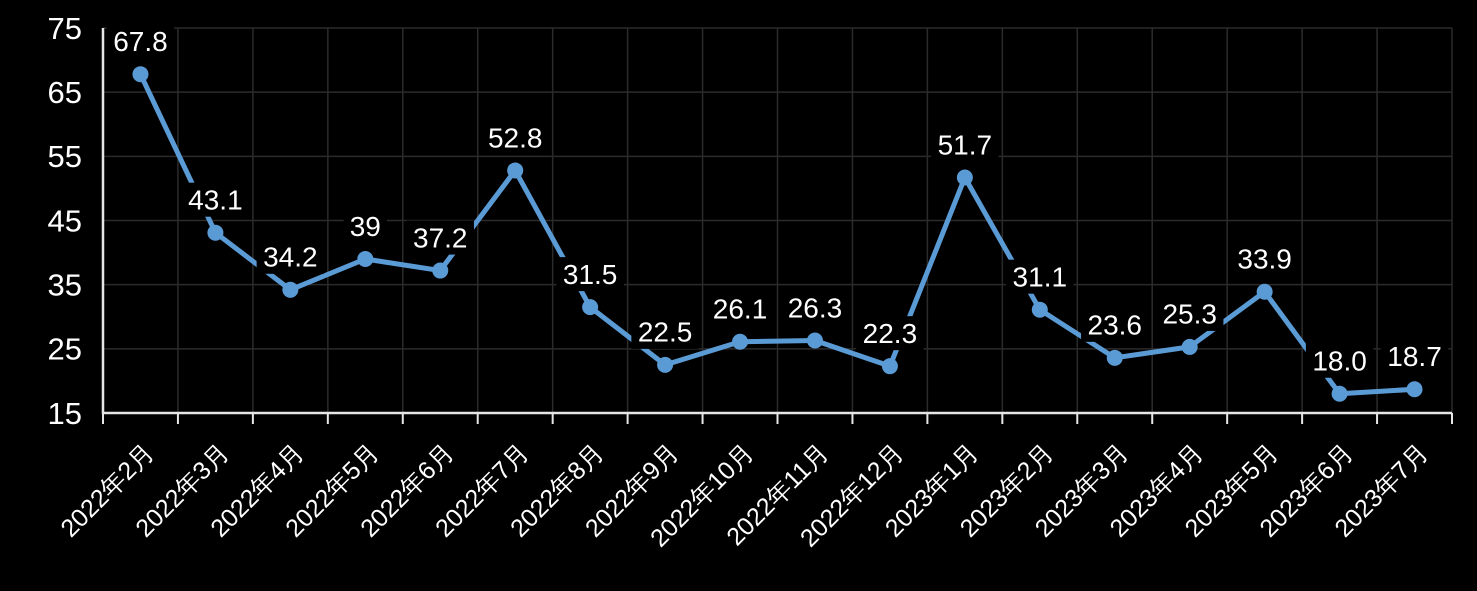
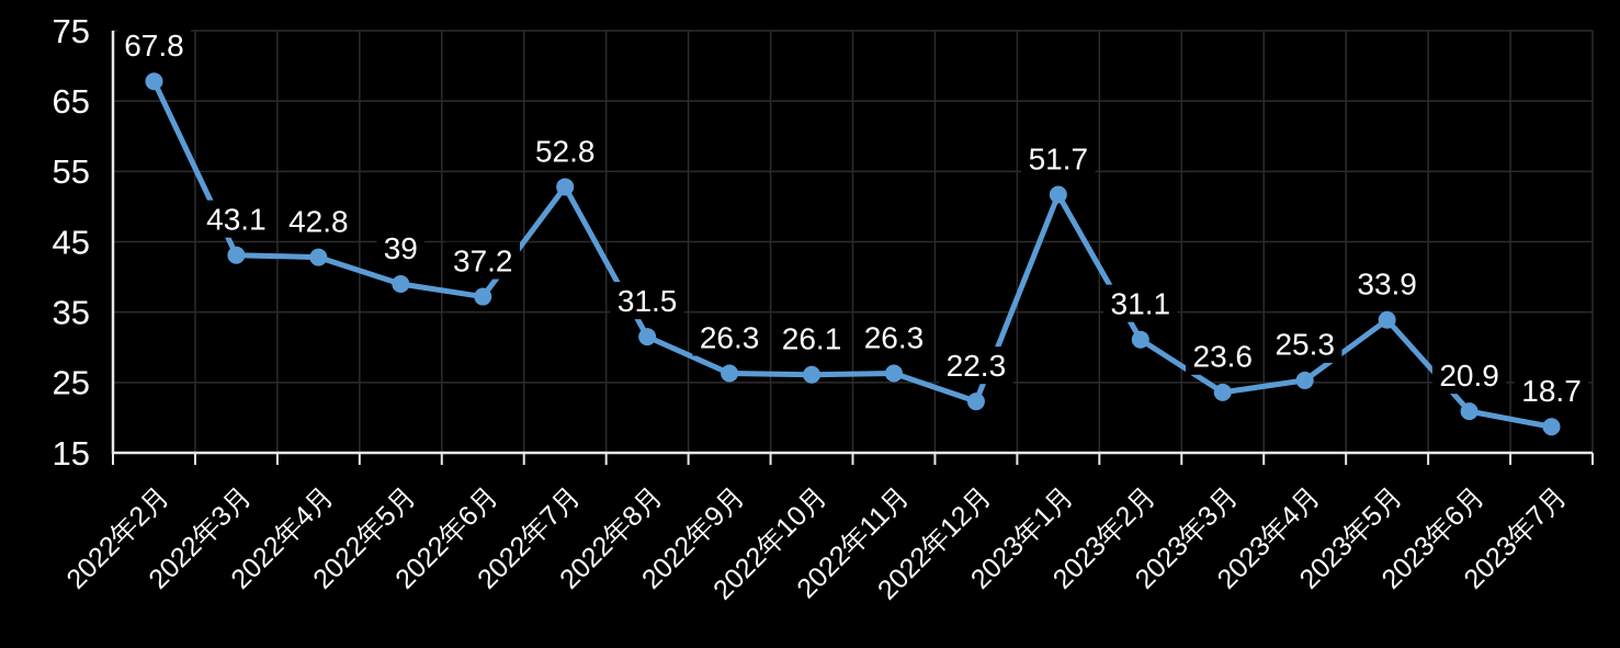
2022年4月: 34.2 -> 42.8
2022年9月: 22.5 -> 26.3
2023年6月: 18.0 -> 20.9
